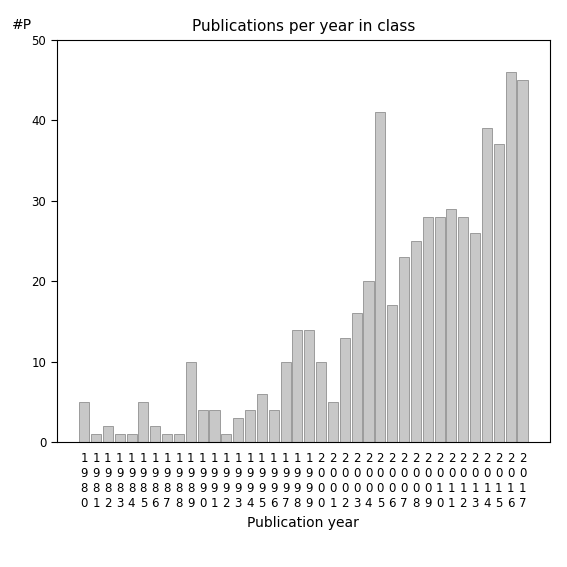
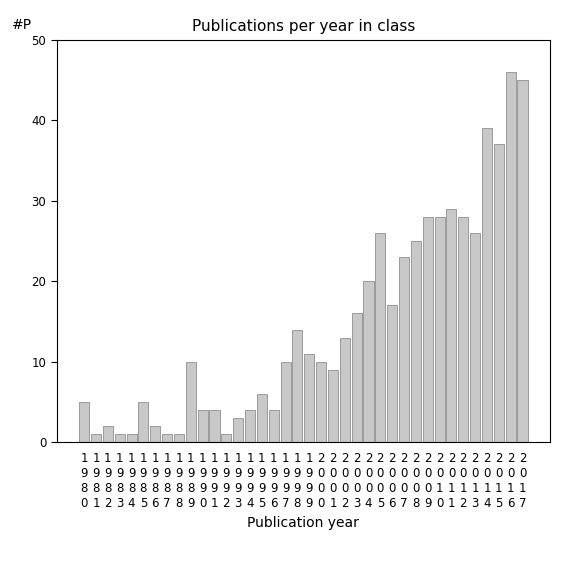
1 9 9 9: 14 -> 11
2 0 0 1: 5 -> 9
2 0 0 5: 41 -> 26
